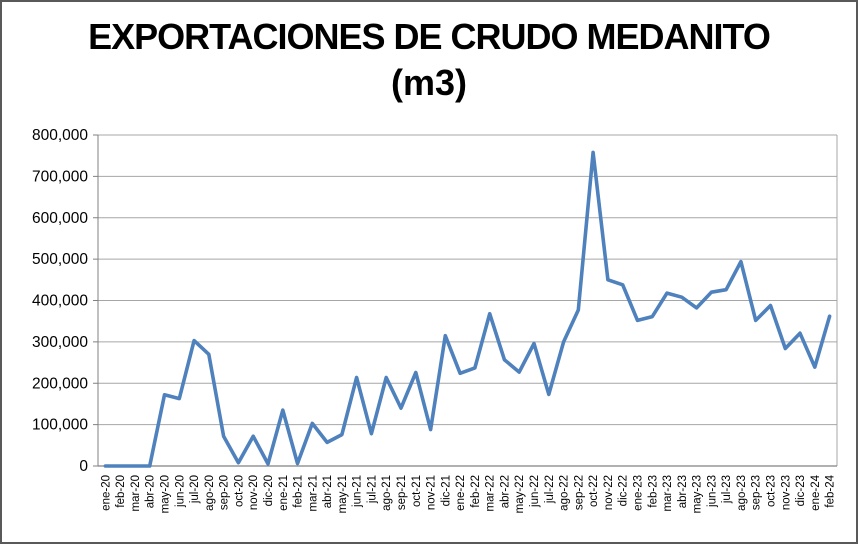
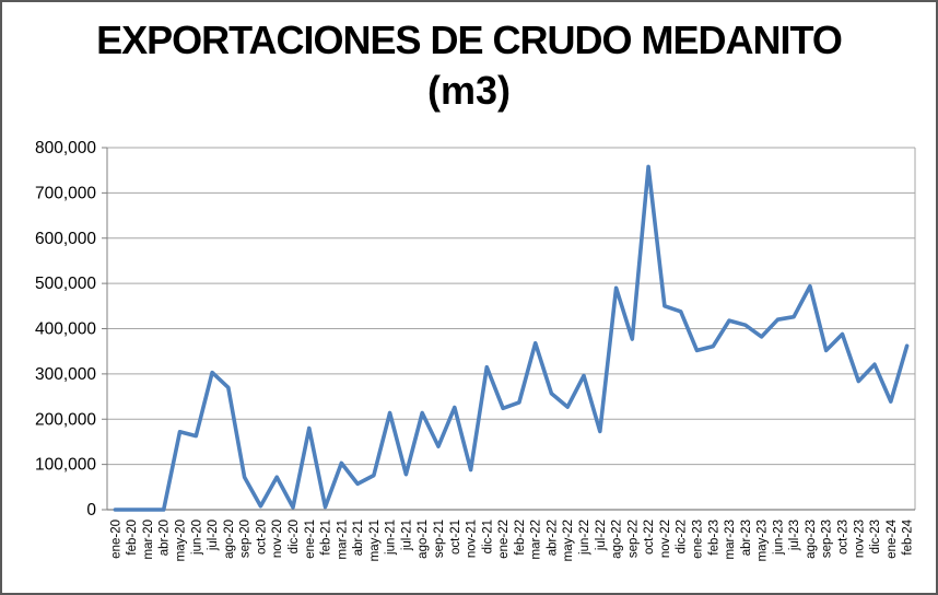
ene-21: 140000 -> 180000
ago-22: 300000 -> 490000
